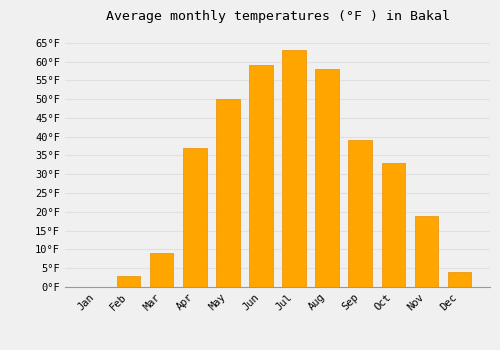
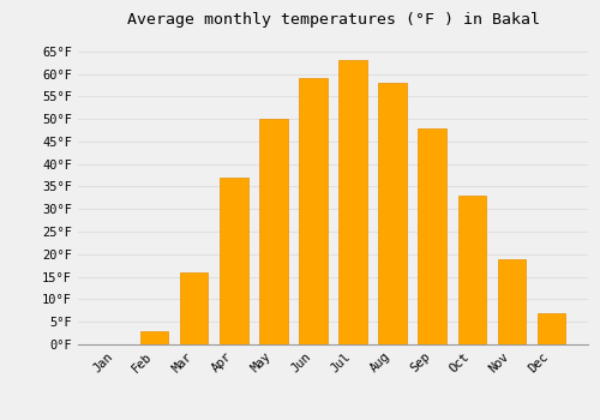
Mar: 9°F -> 16°F
Sep: 39°F -> 48°F
Dec: 4°F -> 7°F
